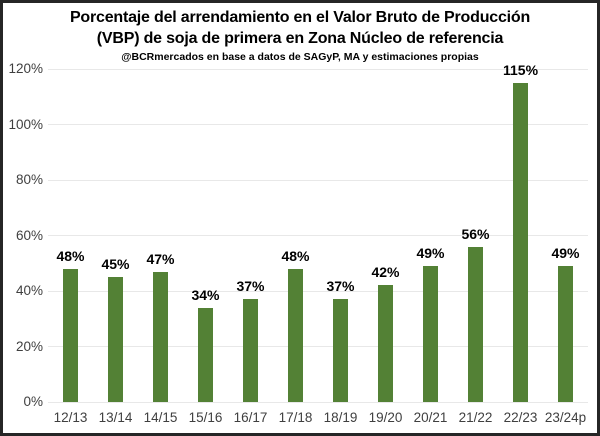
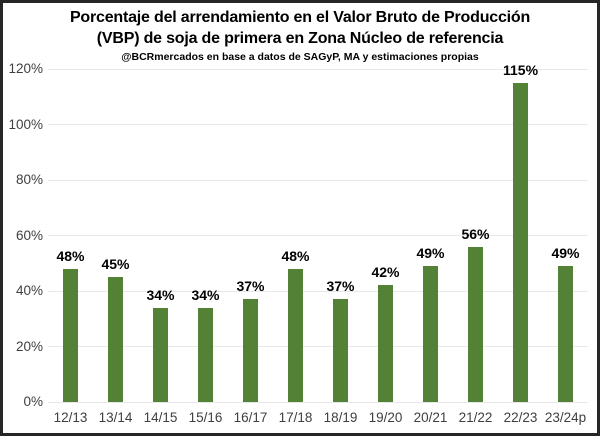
14/15: 47% -> 34%
